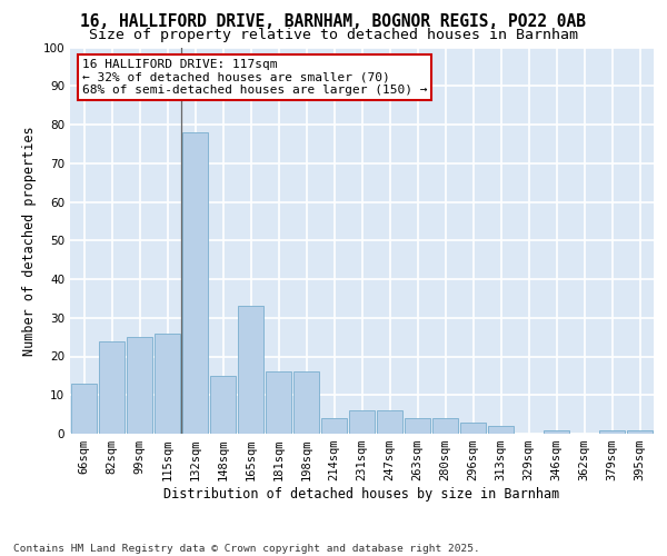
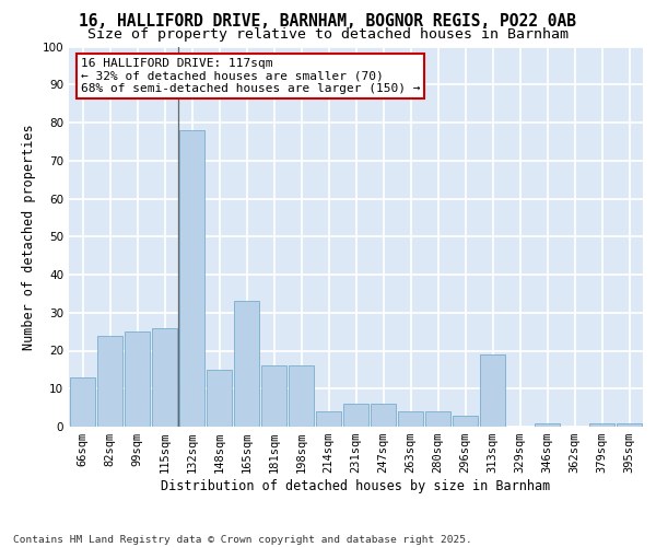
313sqm: 2 -> 19
